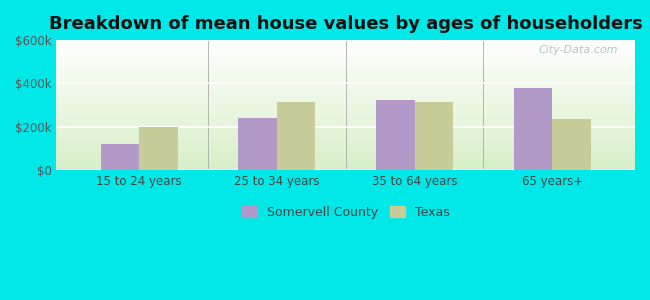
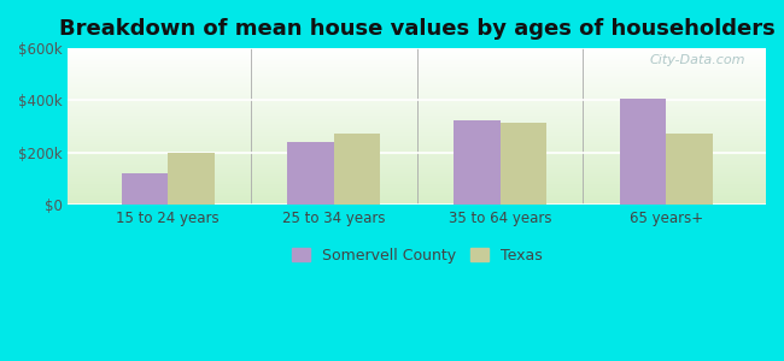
Texas/25 to 34 years: $315k -> $272k
Somervell County/65 years+: $380k -> $405k
Texas/65 years+: $235k -> $272k
